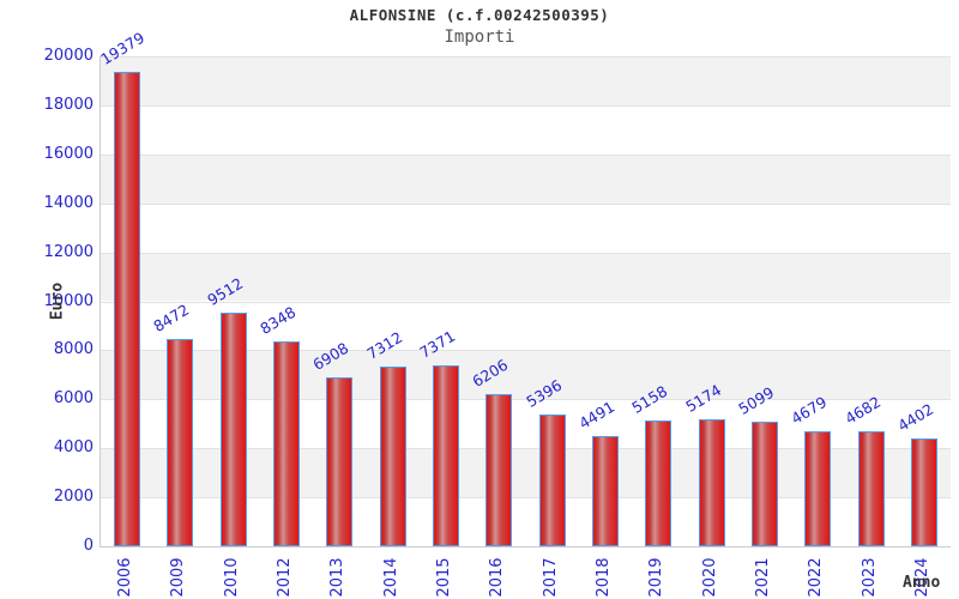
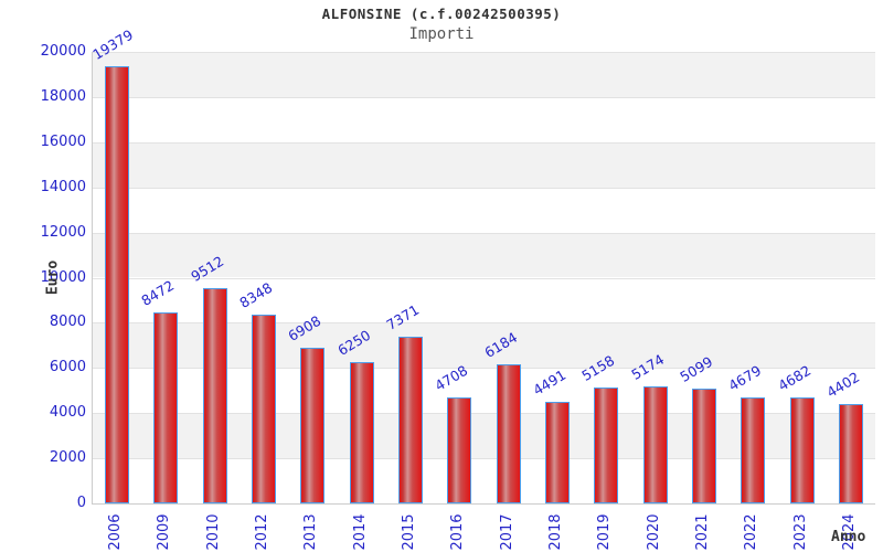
2014: 7312 -> 6250
2016: 6206 -> 4708
2017: 5396 -> 6184
